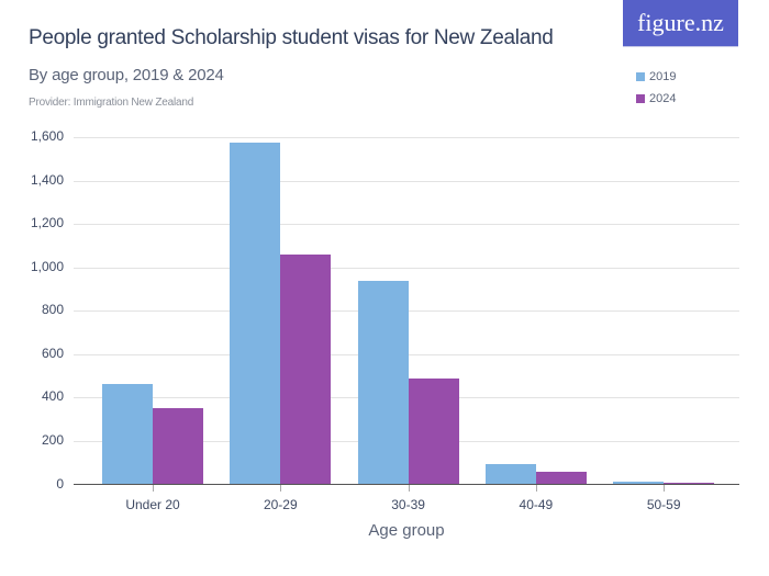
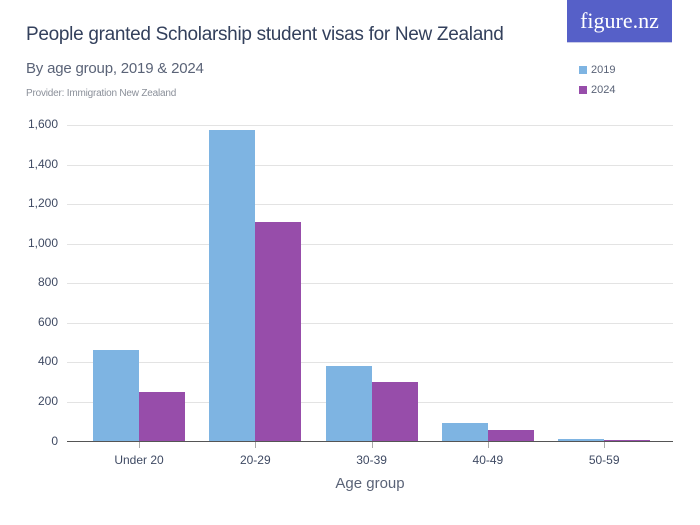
2024/Under 20: 350 -> 250
2024/20-29: 1060 -> 1110
2019/30-39: 940 -> 380
2024/30-39: 490 -> 300
